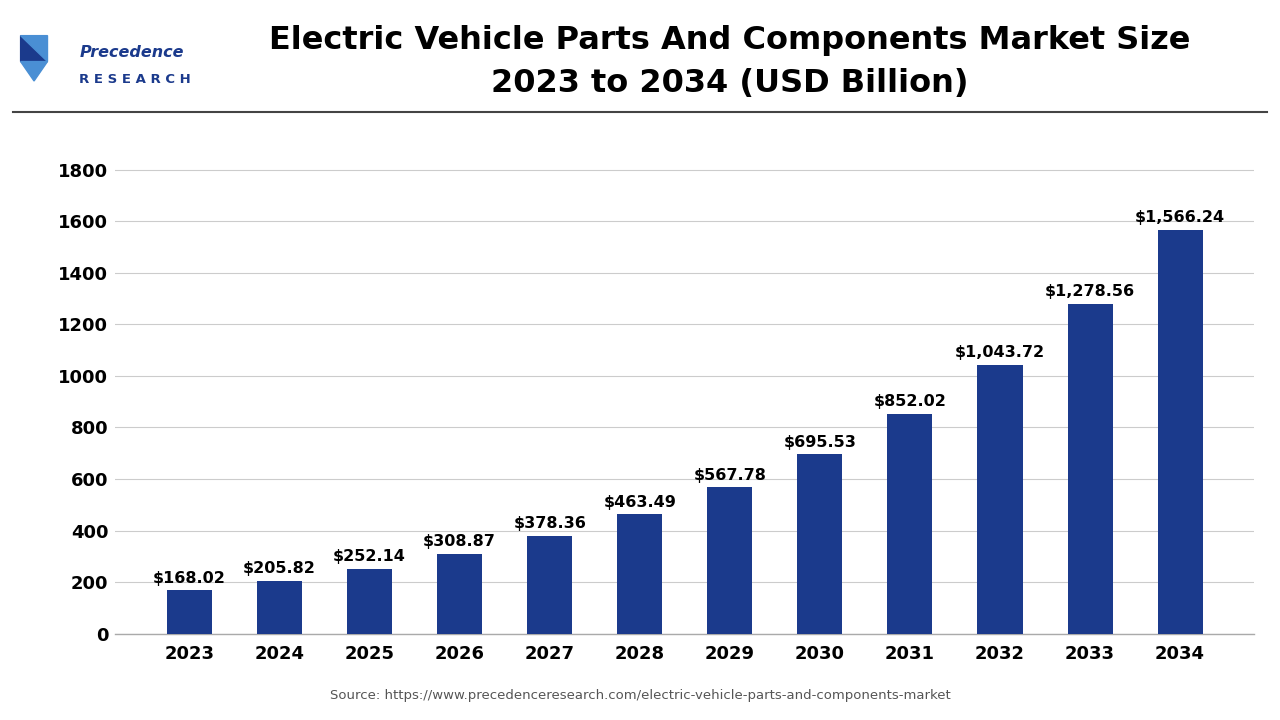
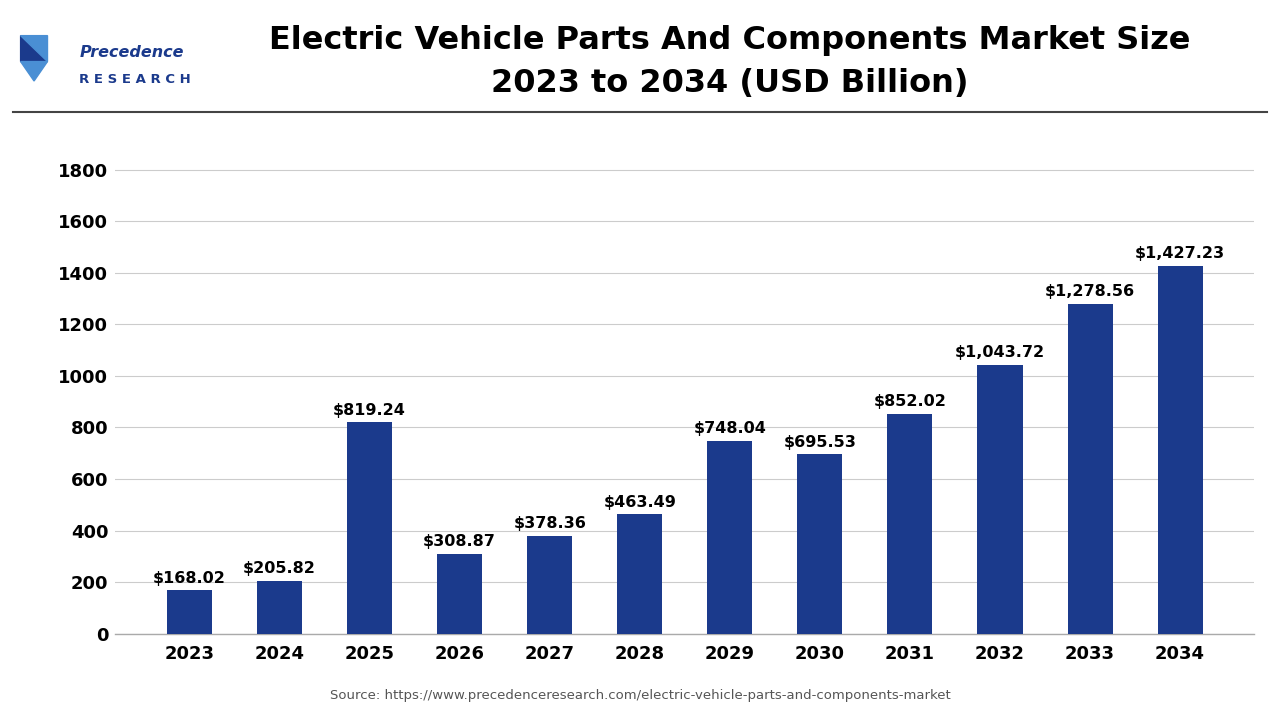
2025: $252.14 -> $819.24
2029: $567.78 -> $748.04
2034: $1,566.24 -> $1,427.23
